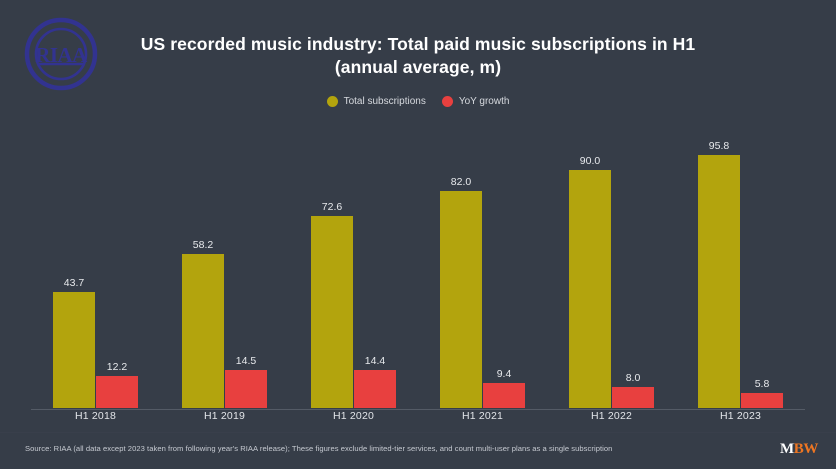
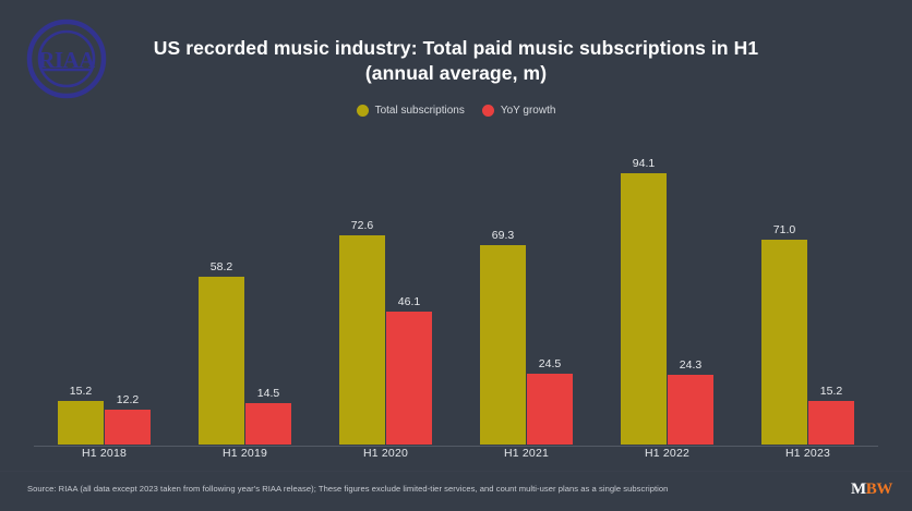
Total subscriptions/H1 2018: 43.7 -> 15.2
YoY growth/H1 2020: 14.4 -> 46.1
Total subscriptions/H1 2021: 82.0 -> 69.3
YoY growth/H1 2021: 9.4 -> 24.5
Total subscriptions/H1 2022: 90.0 -> 94.1
YoY growth/H1 2022: 8.0 -> 24.3
Total subscriptions/H1 2023: 95.8 -> 71.0
YoY growth/H1 2023: 5.8 -> 15.2
